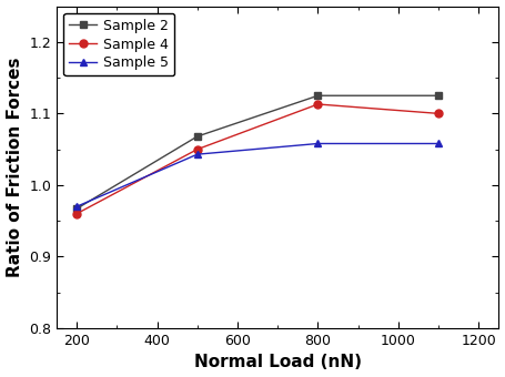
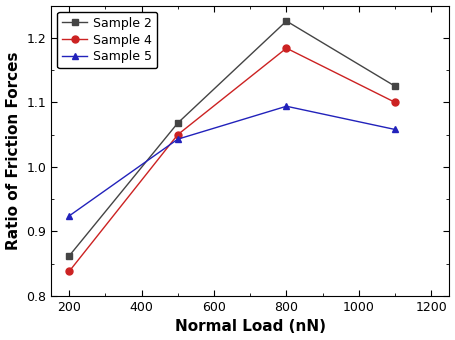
Sample 2/200: 0.967 -> 0.862
Sample 4/200: 0.960 -> 0.838
Sample 5/200: 0.970 -> 0.924
Sample 2/800: 1.125 -> 1.226
Sample 4/800: 1.113 -> 1.184
Sample 5/800: 1.058 -> 1.094
